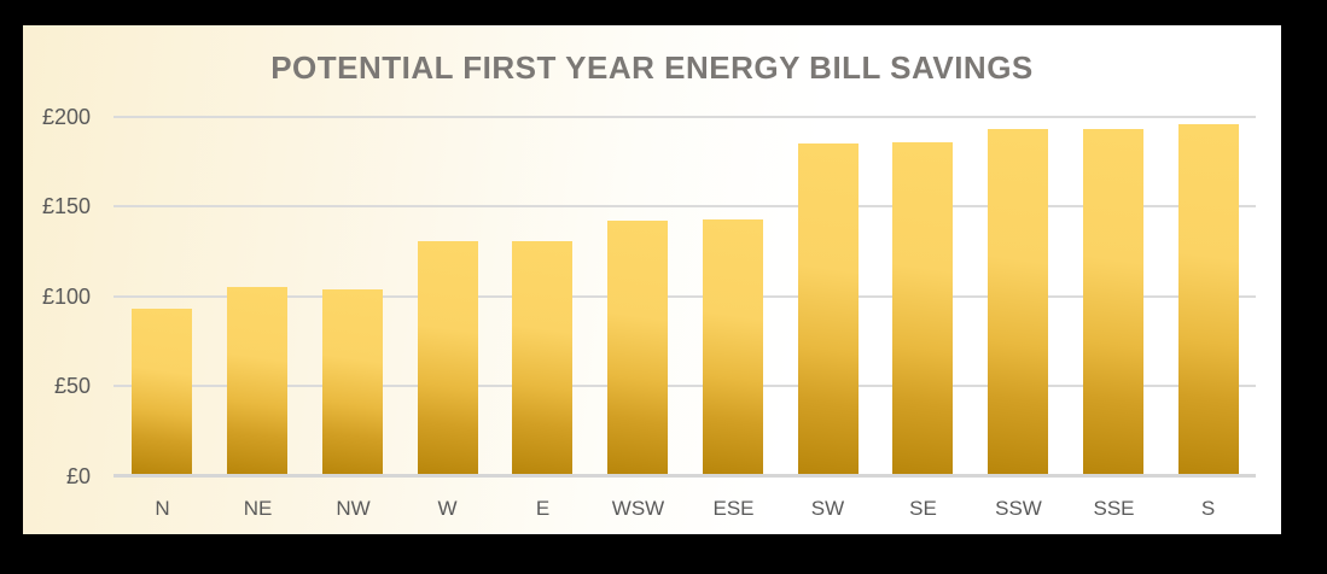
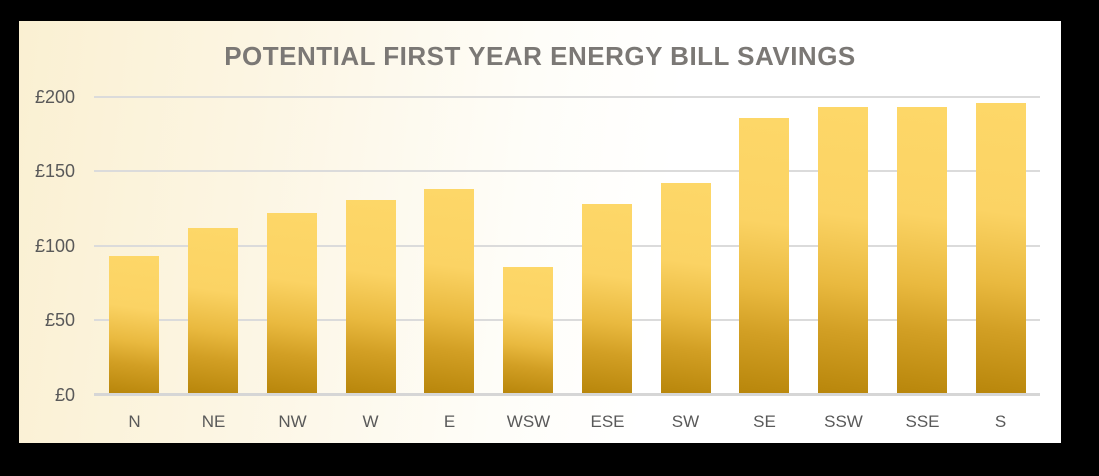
NE: £104 -> £111
NW: £103 -> £121
E: £130 -> £137
WSW: £141 -> £85
ESE: £142 -> £127
SW: £184 -> £141
